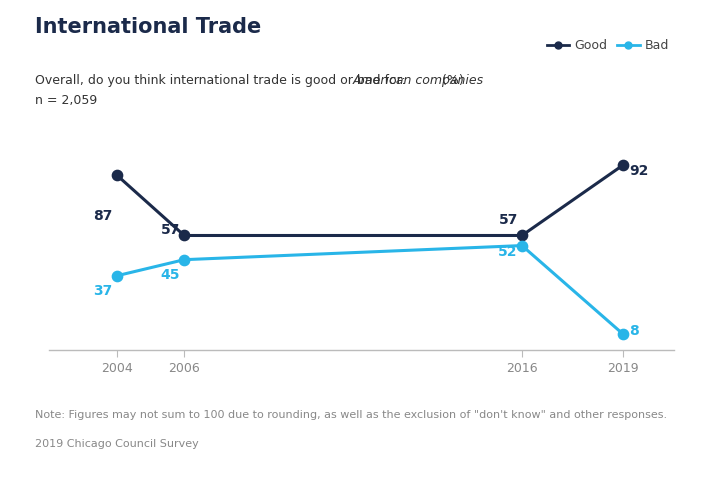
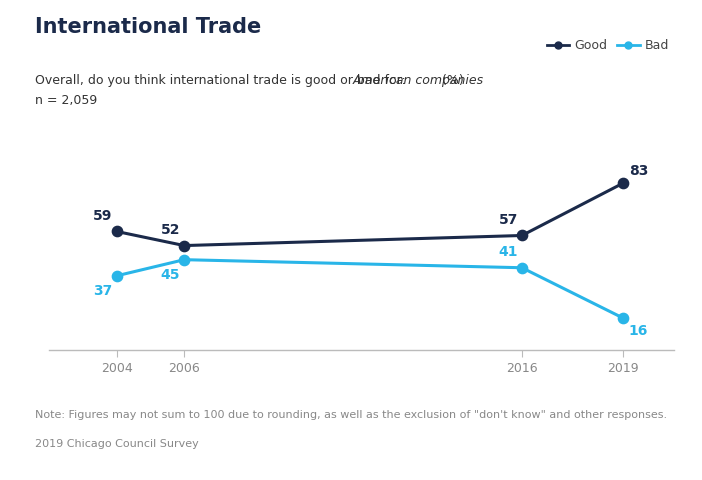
Good/2004: 87 -> 59
Good/2006: 57 -> 52
Bad/2016: 52 -> 41
Good/2019: 92 -> 83
Bad/2019: 8 -> 16
